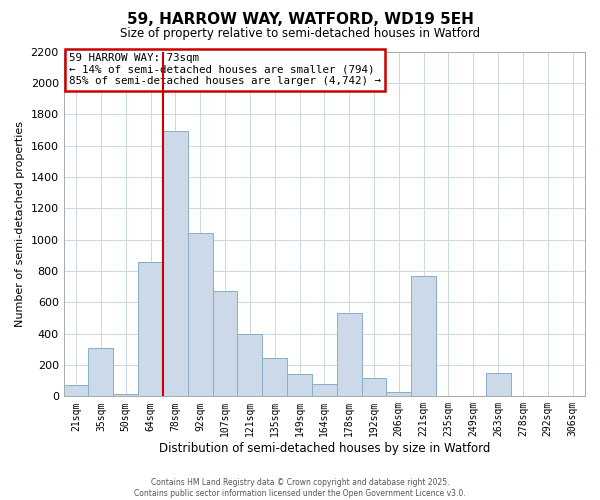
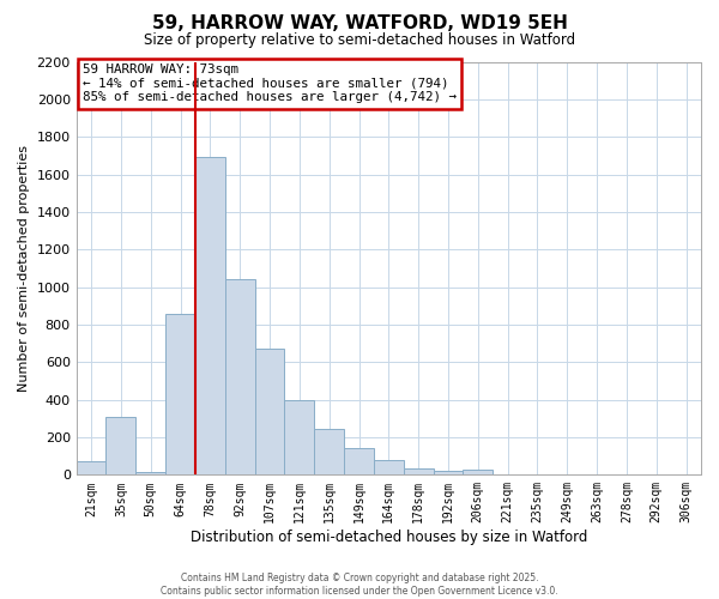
178sqm: 530 -> 40
192sqm: 120 -> 20
221sqm: 770 -> 0
263sqm: 150 -> 0
